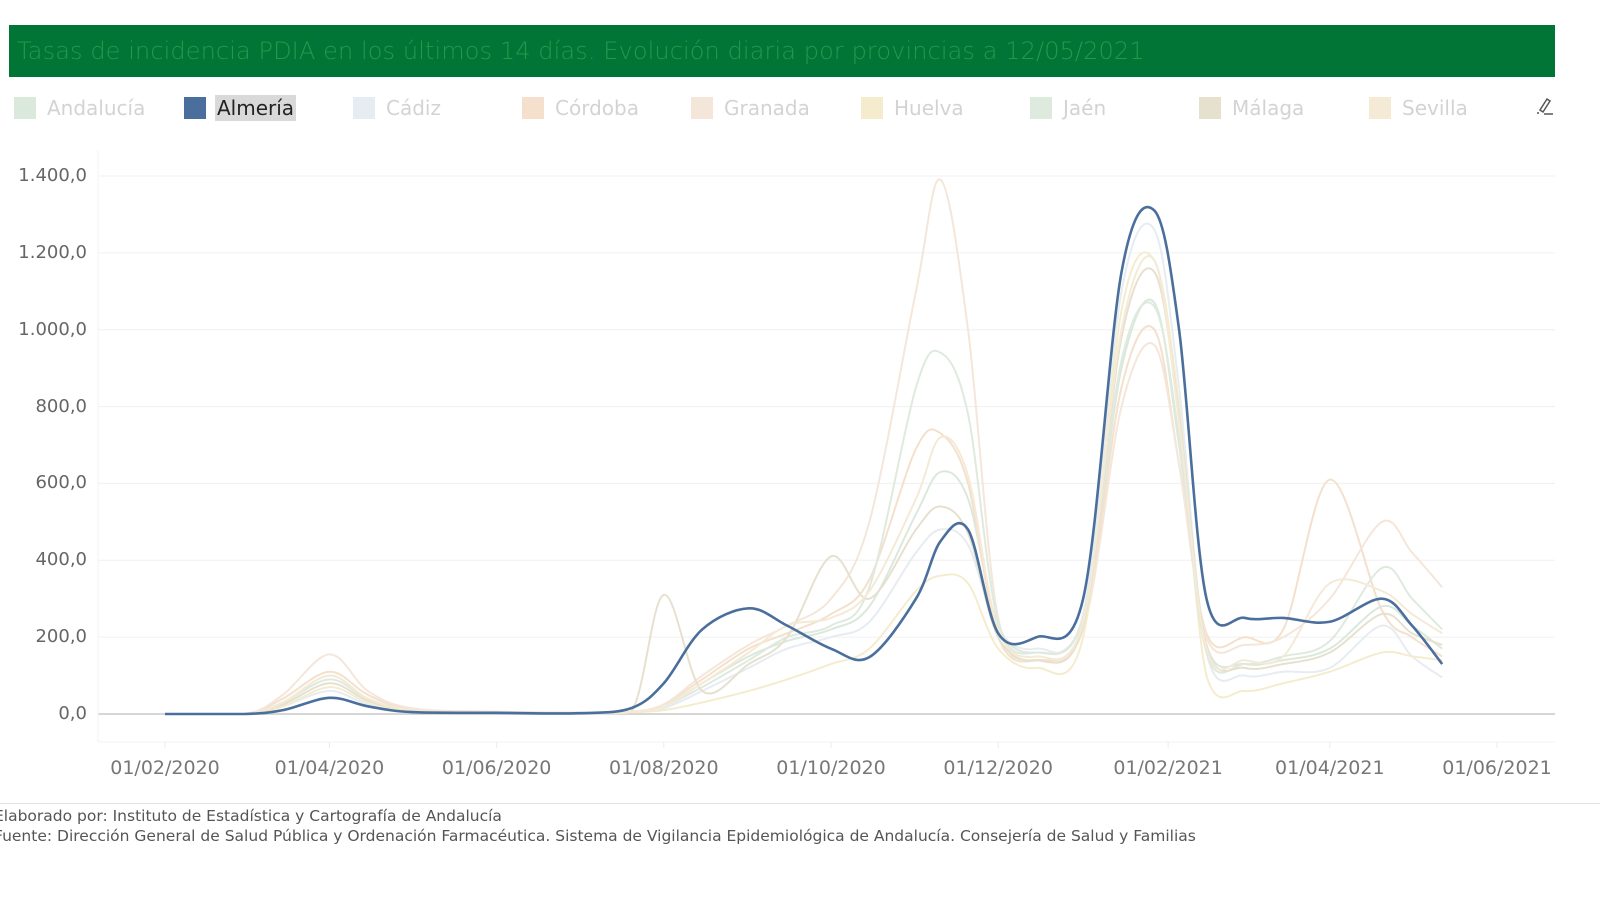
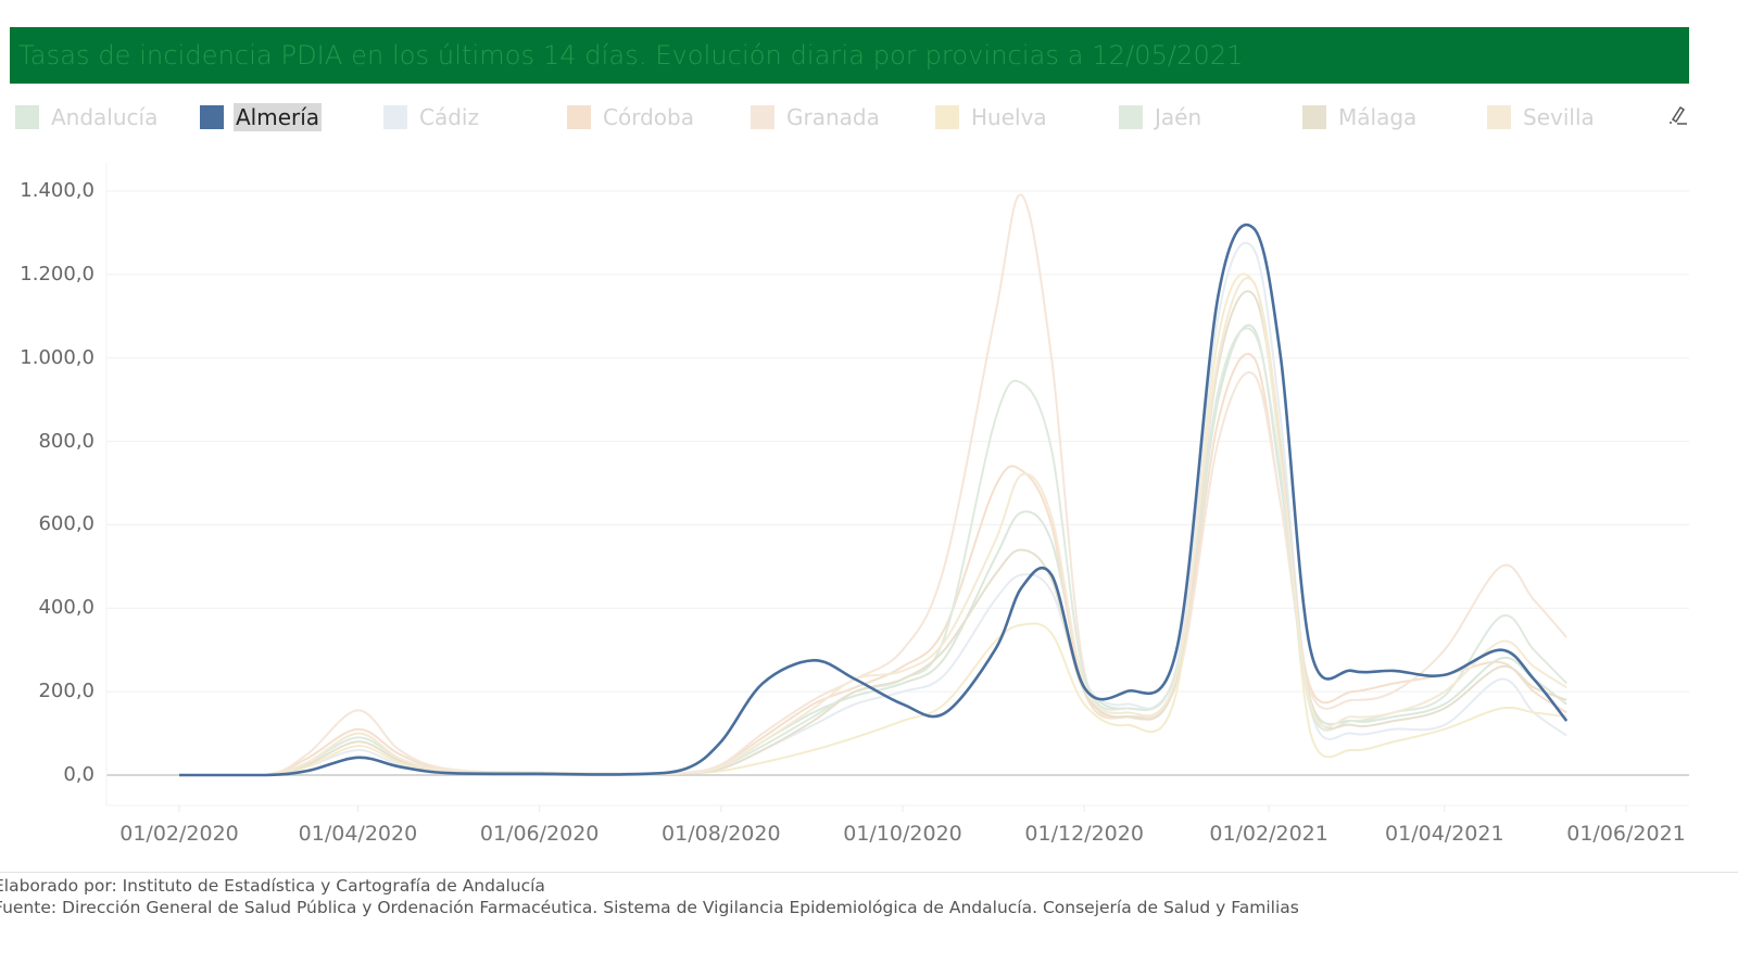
Málaga/01/08/2020: 310 -> 20
Málaga/01/10/2020: 410 -> 230
Córdoba/01/04/2021: 610 -> 240
Sevilla/01/04/2021: 340 -> 200
